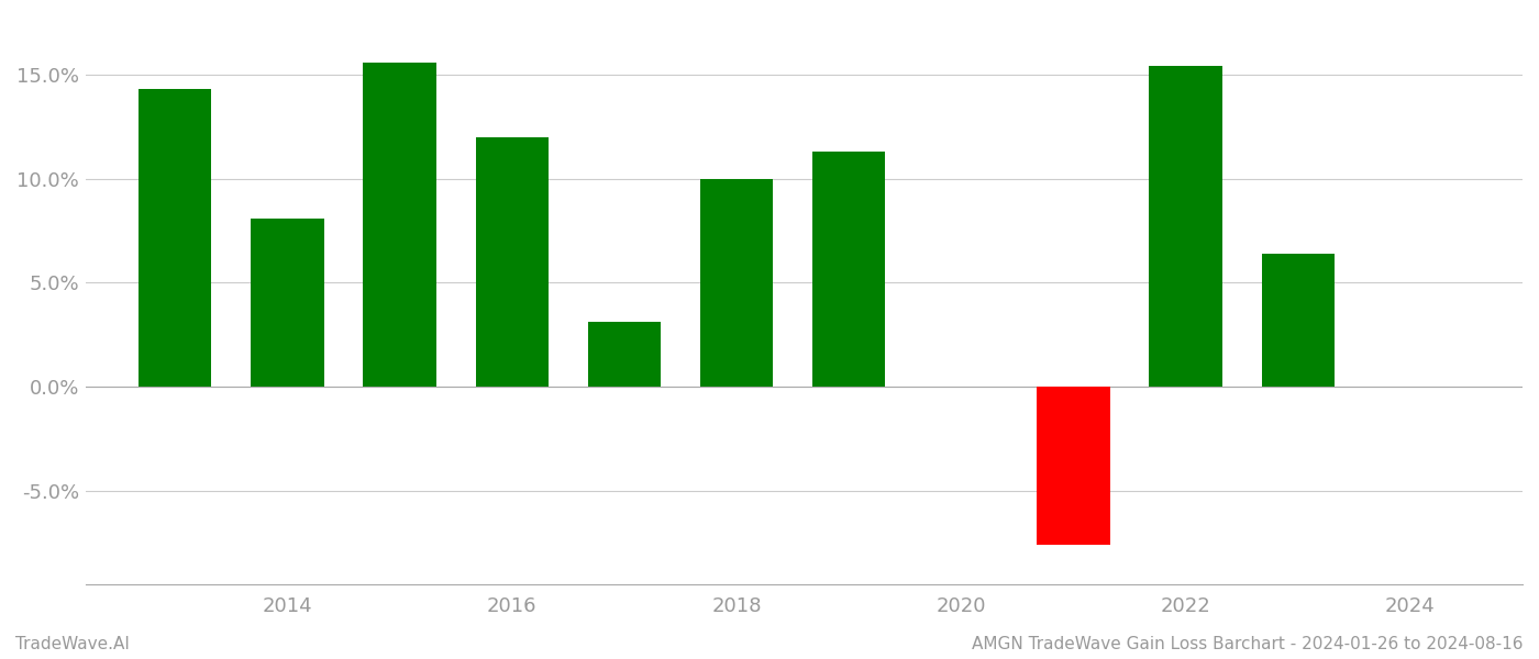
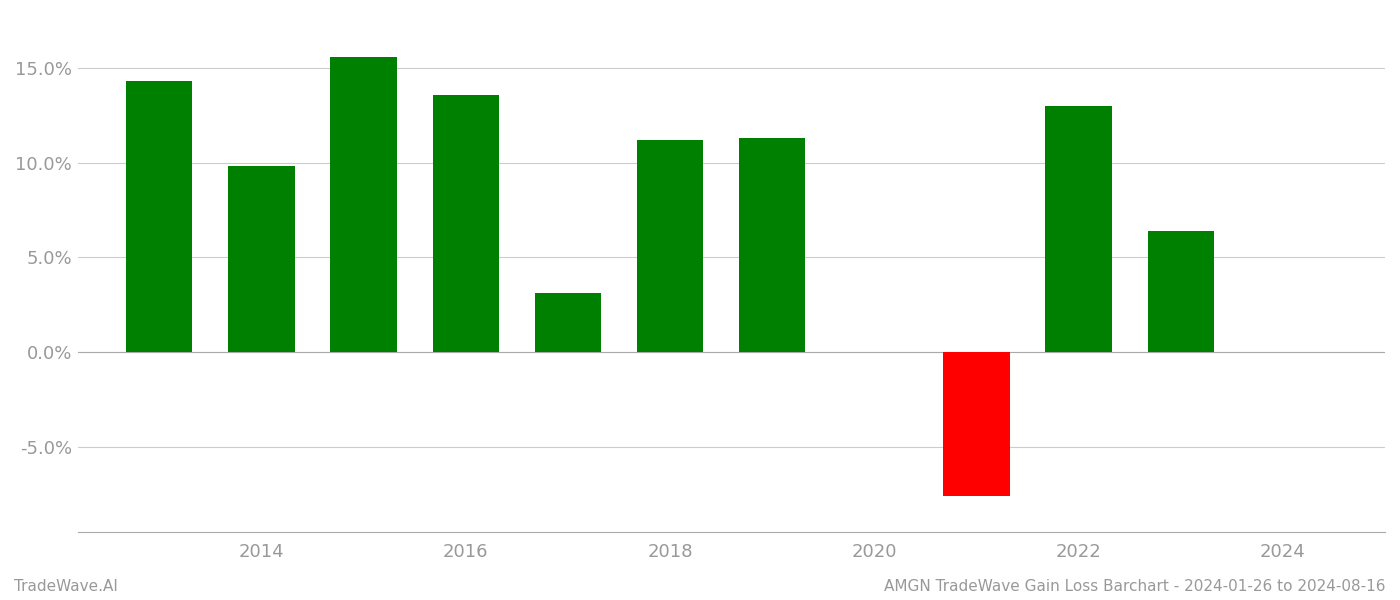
2014: 8.1% -> 9.8%
2016: 12.0% -> 13.6%
2018: 10.0% -> 11.2%
2022: 15.4% -> 13.0%
